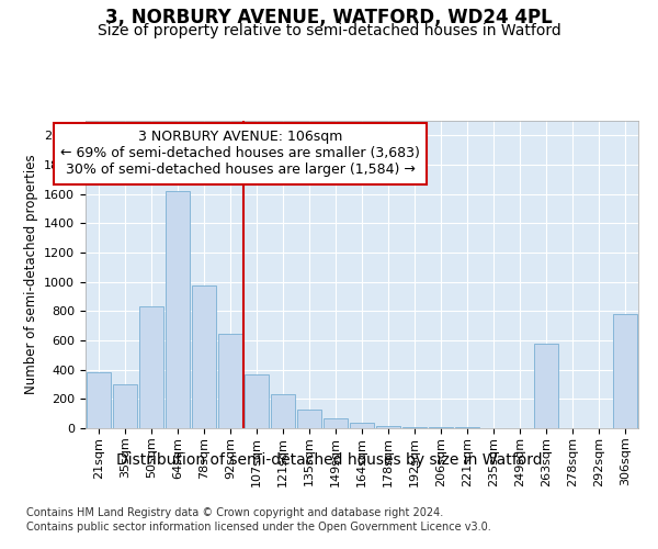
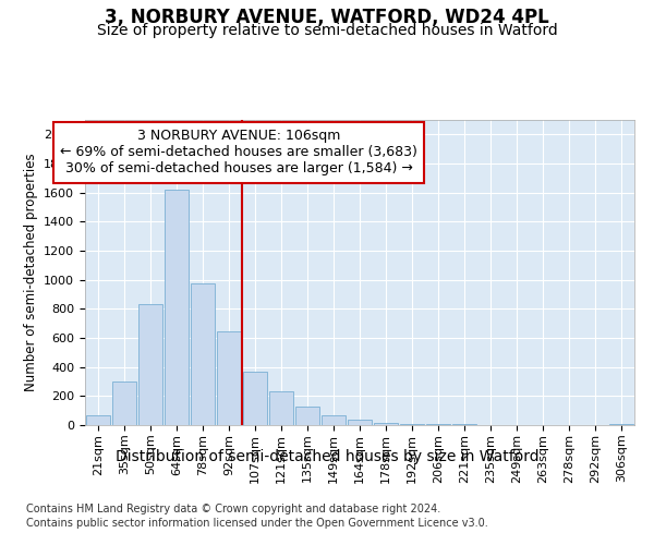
21sqm: 380 -> 70
263sqm: 580 -> 0
306sqm: 780 -> 0
